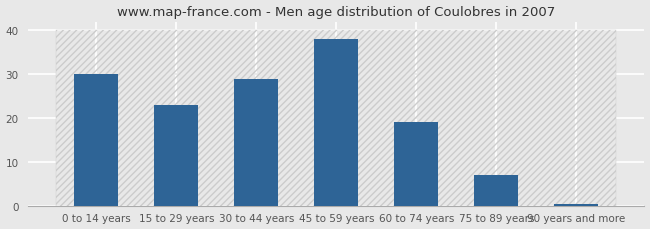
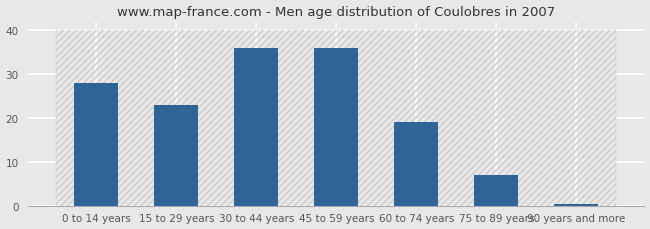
0 to 14 years: 30.0 -> 28.0
30 to 44 years: 29.0 -> 36.0
45 to 59 years: 38.0 -> 36.0
